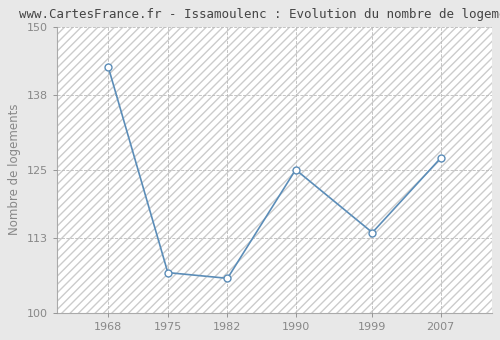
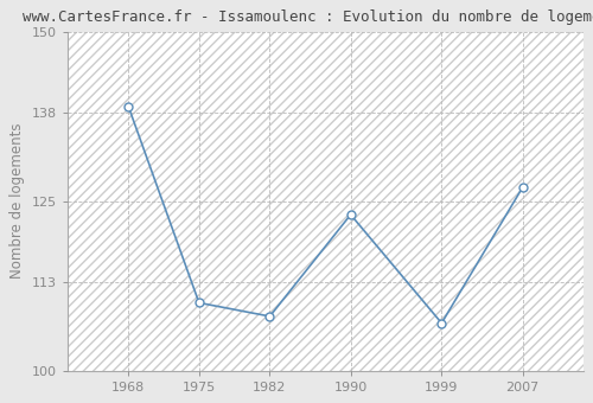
1968: 143 -> 139
1975: 107 -> 110
1982: 106 -> 108
1990: 125 -> 123
1999: 114 -> 107
